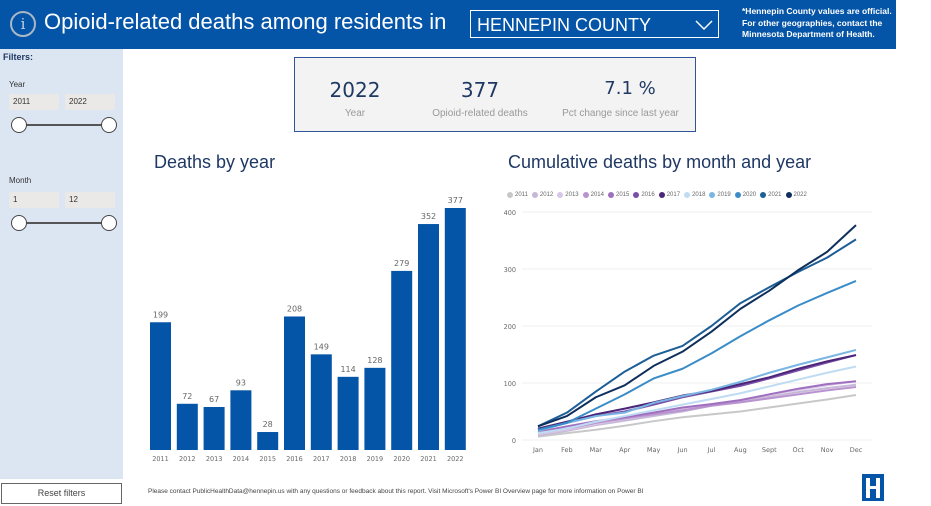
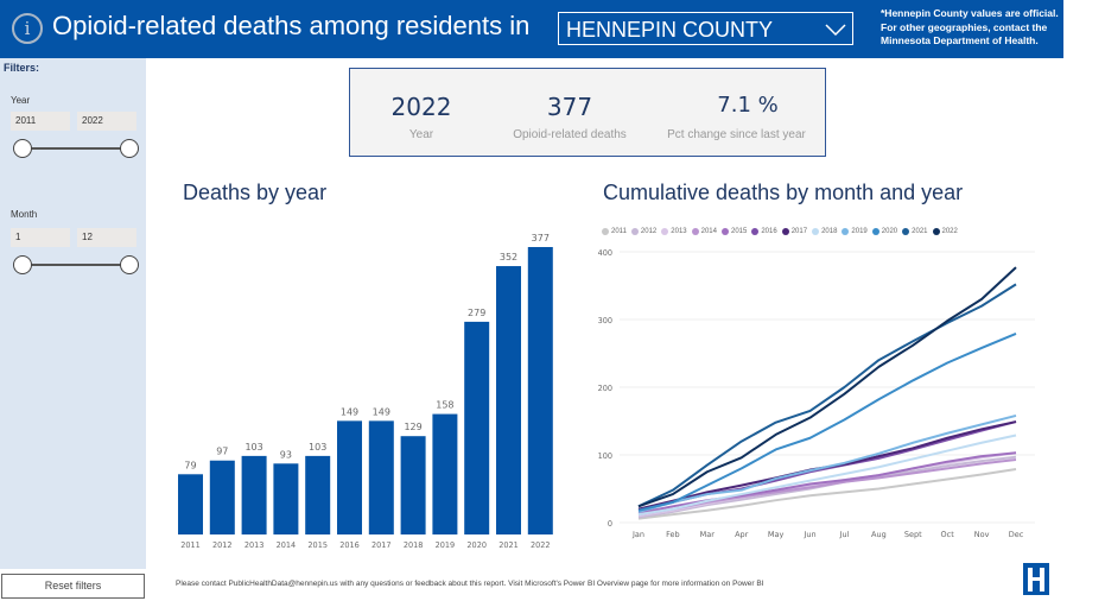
Deaths by year/2011: 199 -> 79
Deaths by year/2012: 72 -> 97
Deaths by year/2013: 67 -> 103
Deaths by year/2015: 28 -> 103
Deaths by year/2016: 208 -> 149
Deaths by year/2018: 114 -> 129
Deaths by year/2019: 128 -> 158
